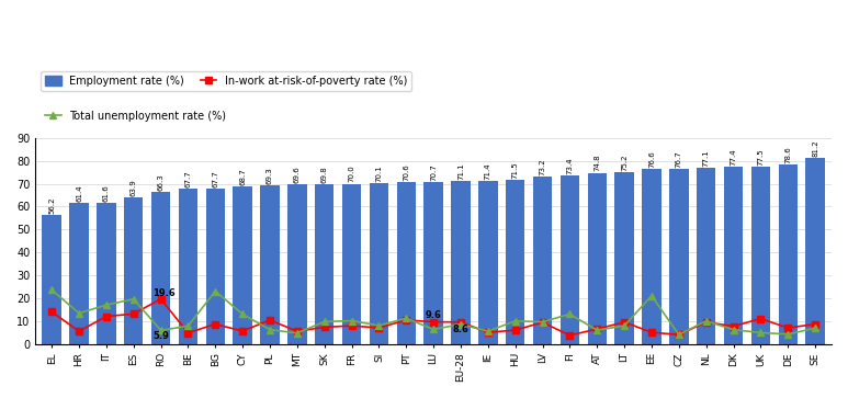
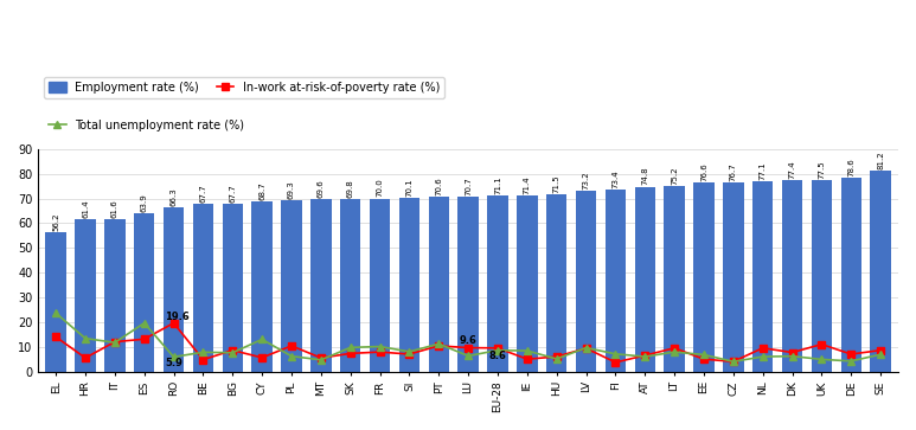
Total unemployment rate (%)/IT: 17.0 -> 11.7
Total unemployment rate (%)/BG: 23.0 -> 7.6
Total unemployment rate (%)/IE: 5.5 -> 8.4
Total unemployment rate (%)/HU: 10.0 -> 5.1
Total unemployment rate (%)/FI: 13.0 -> 7.1
Total unemployment rate (%)/EE: 21.0 -> 6.8
Total unemployment rate (%)/NL: 10.0 -> 6.0
